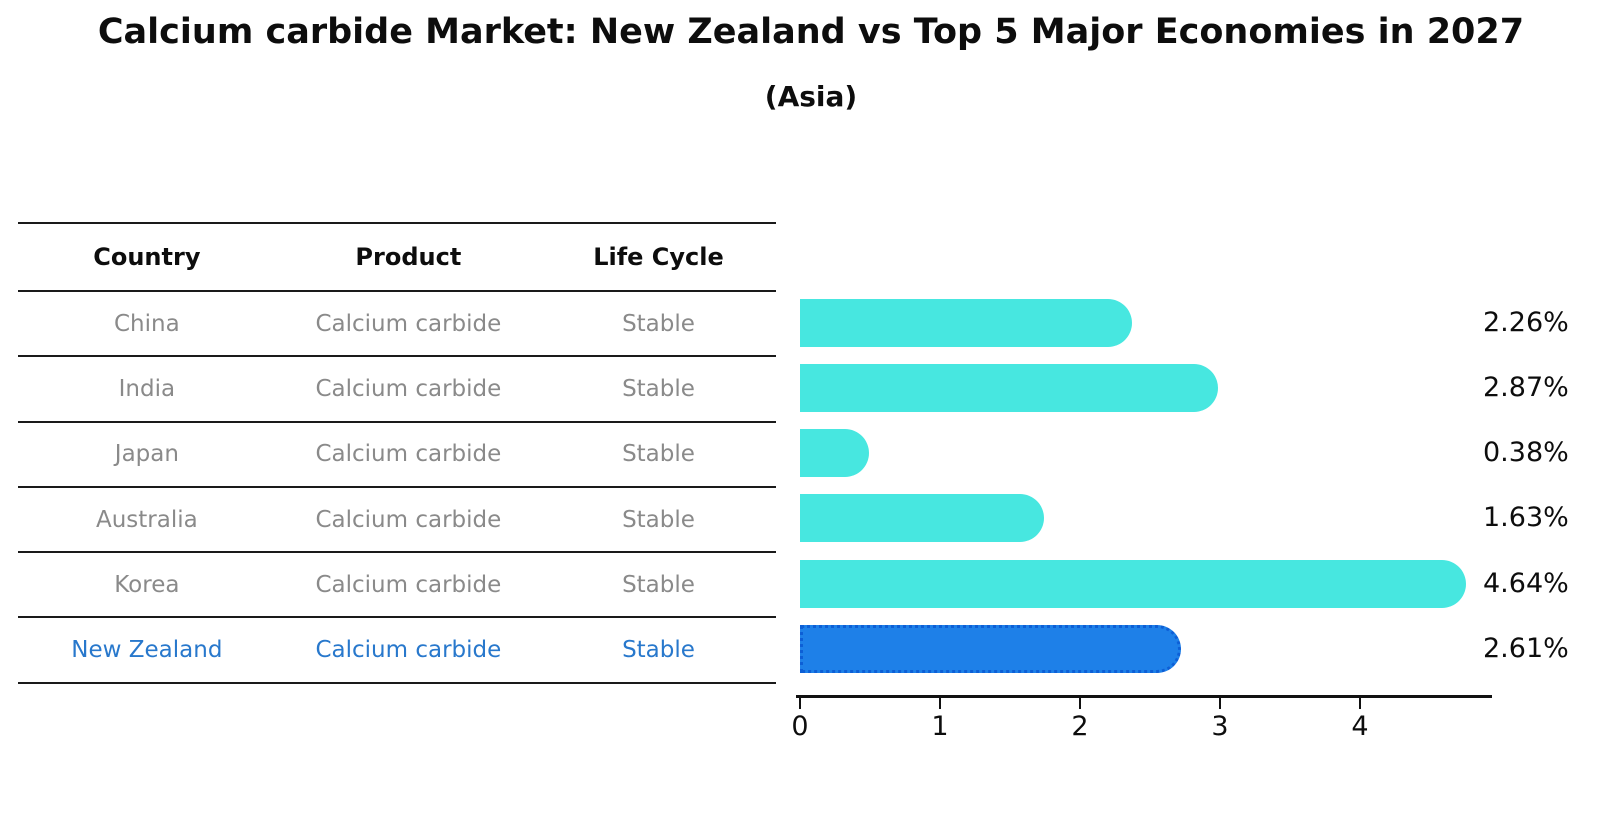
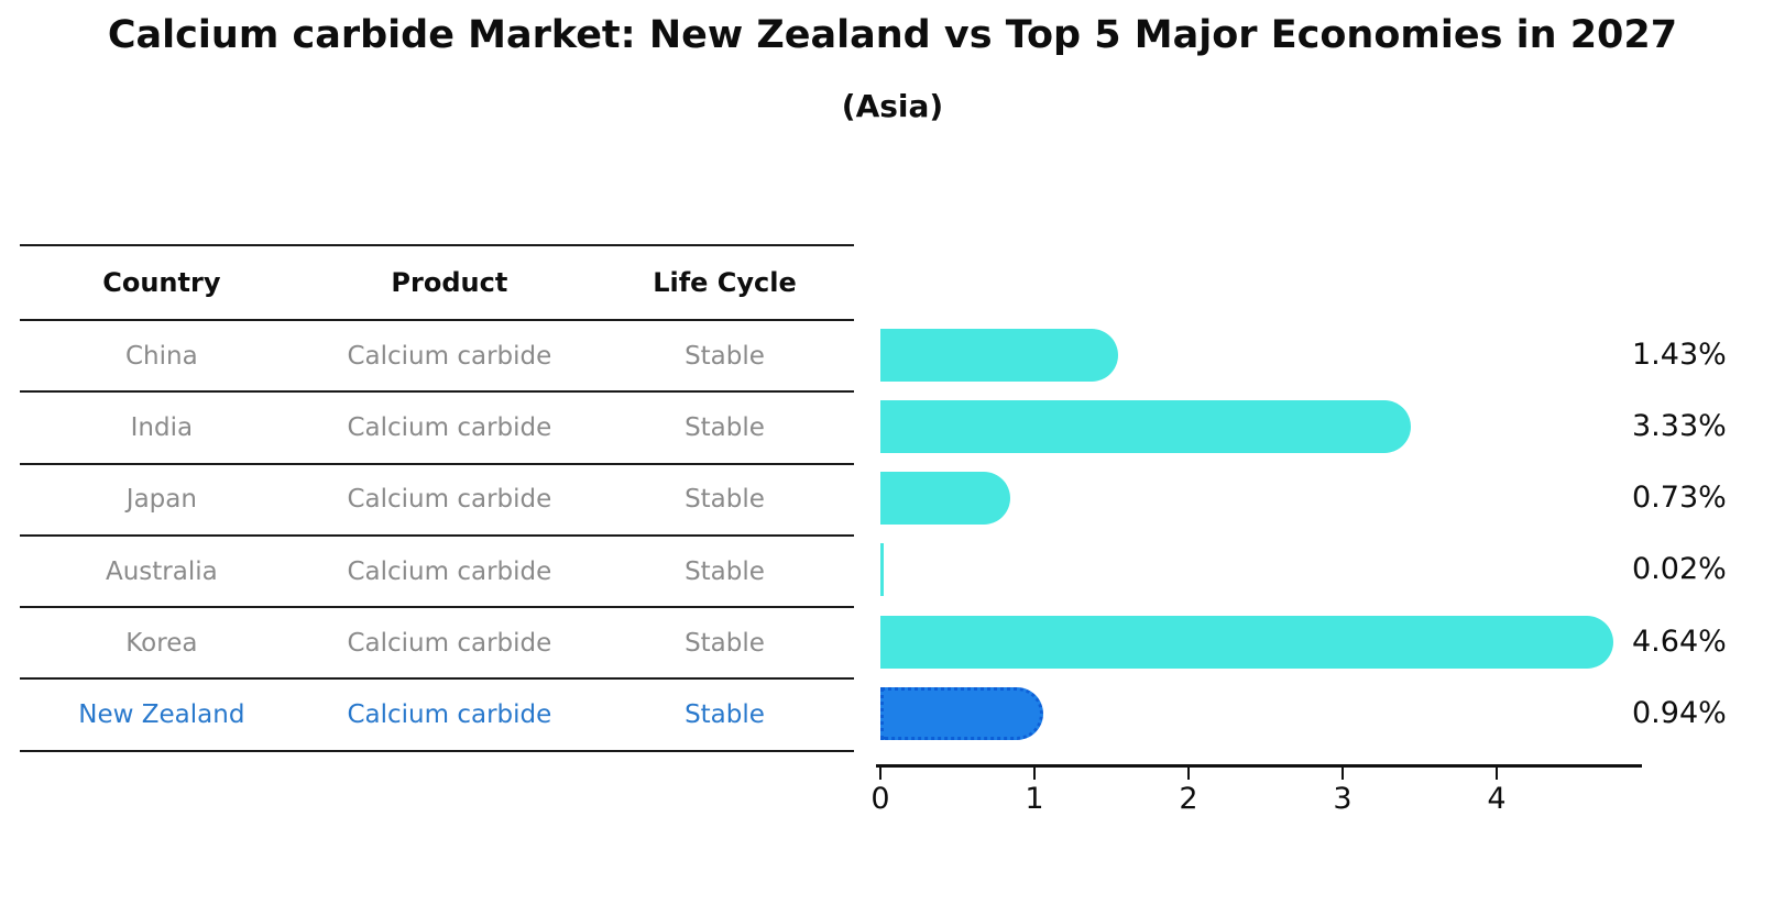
China: 2.26% -> 1.43%
India: 2.87% -> 3.33%
Japan: 0.38% -> 0.73%
Australia: 1.63% -> 0.02%
New Zealand: 2.61% -> 0.94%
